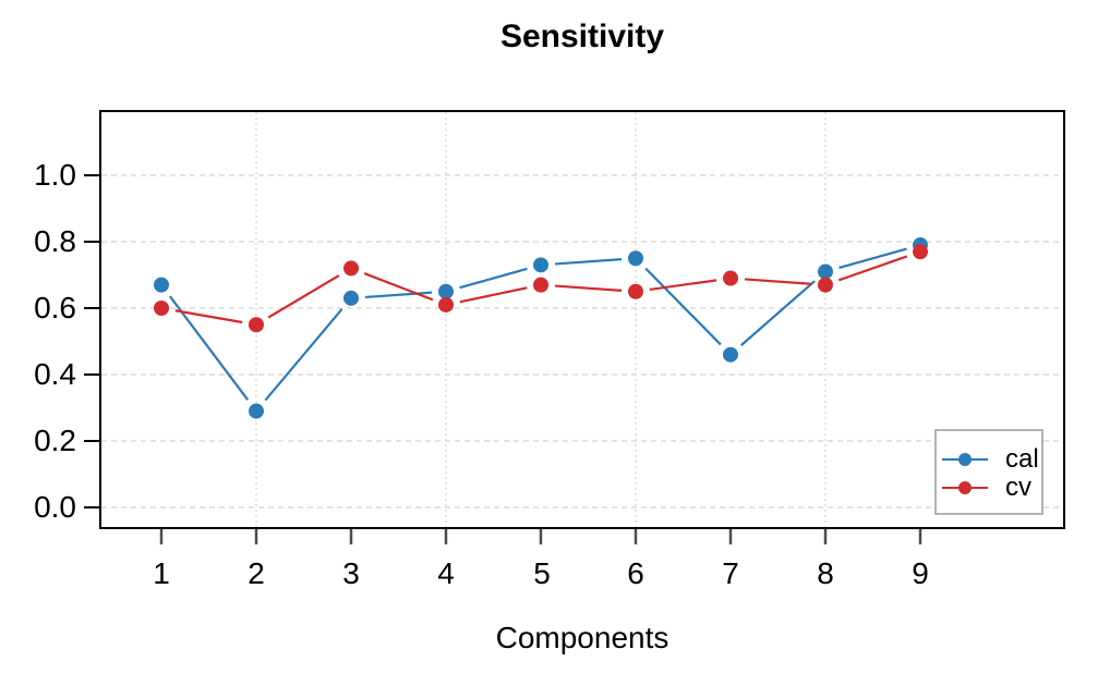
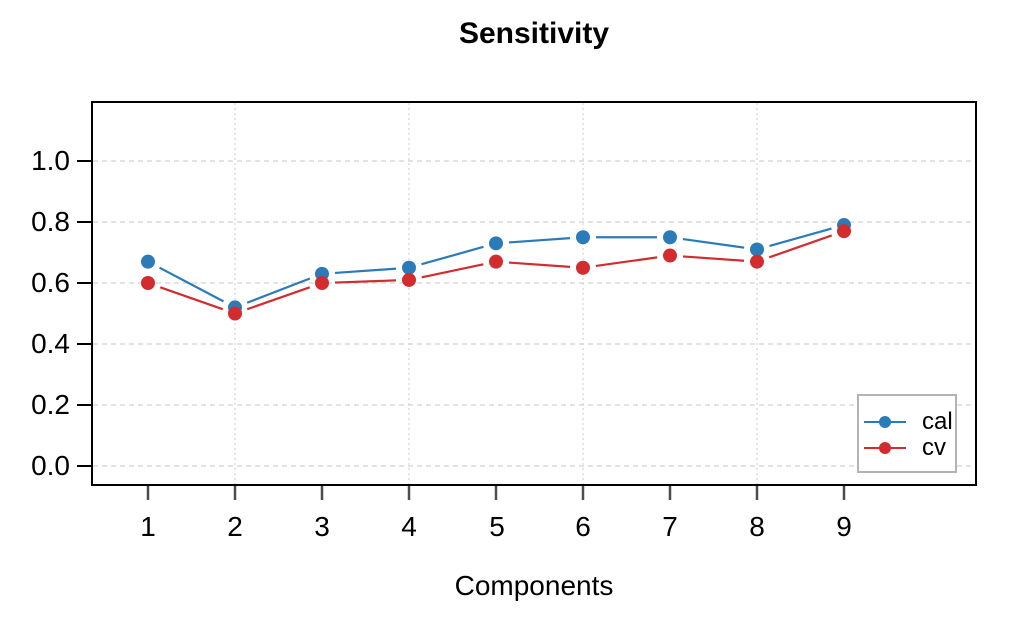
cal/2: 0.29 -> 0.52
cv/2: 0.55 -> 0.50
cv/3: 0.72 -> 0.60
cal/7: 0.46 -> 0.75
